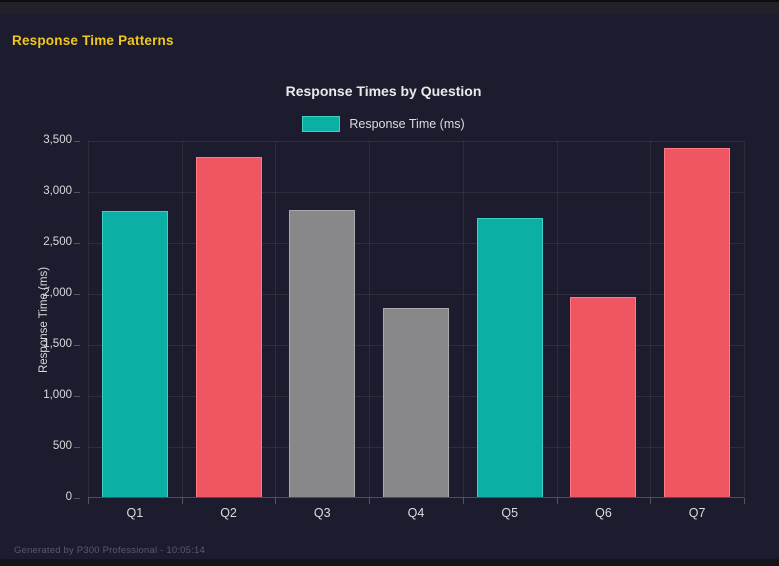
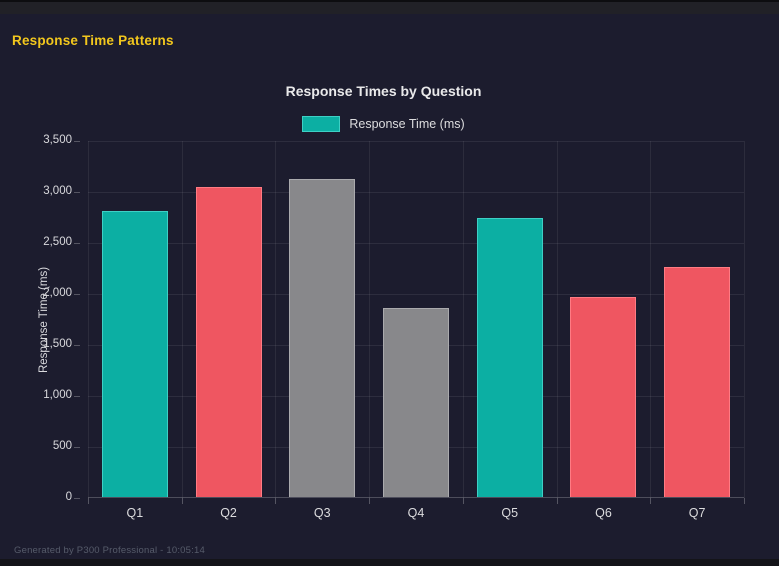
Q2: 3330 -> 3040
Q3: 2810 -> 3120
Q7: 3420 -> 2260
